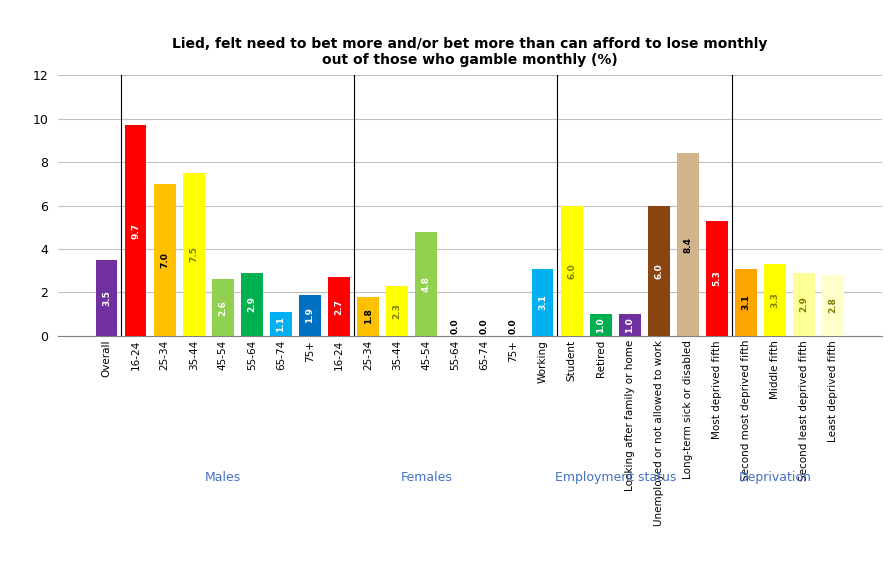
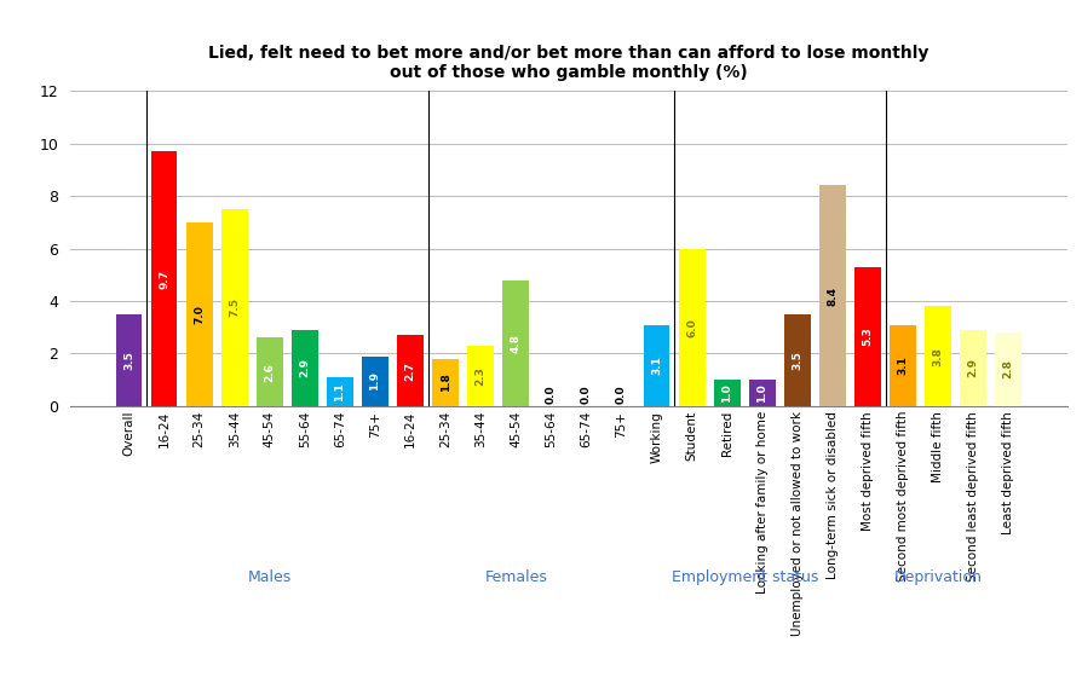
Unemployed or not allowed to work: 6.0 -> 3.5
Middle fifth: 3.3 -> 3.8
